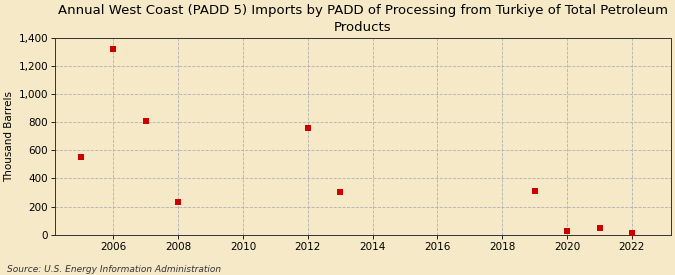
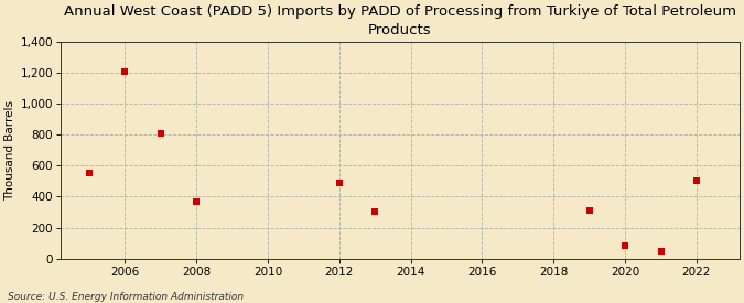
2006: 1,320 -> 1,210
2008: 240 -> 370
2012: 760 -> 490
2020: 20 -> 80
2022: 20 -> 500
